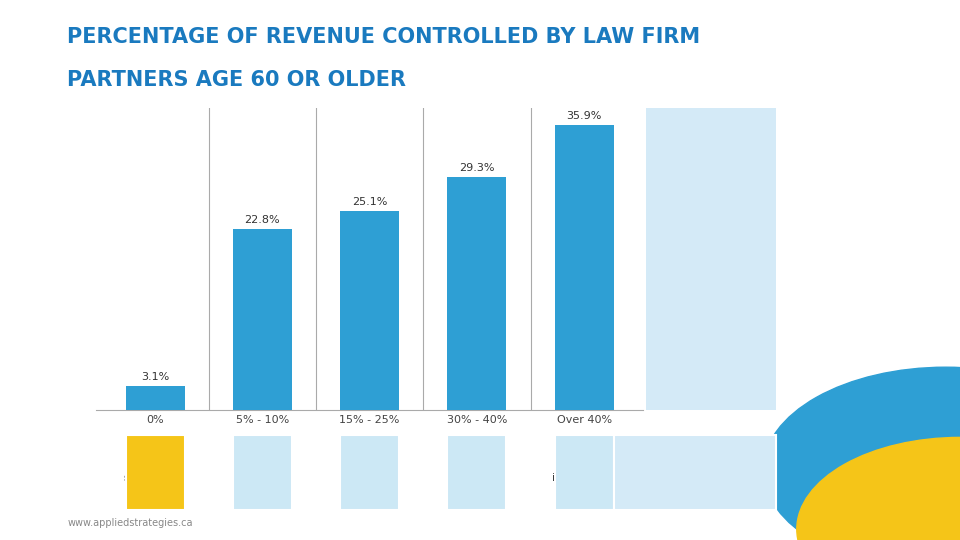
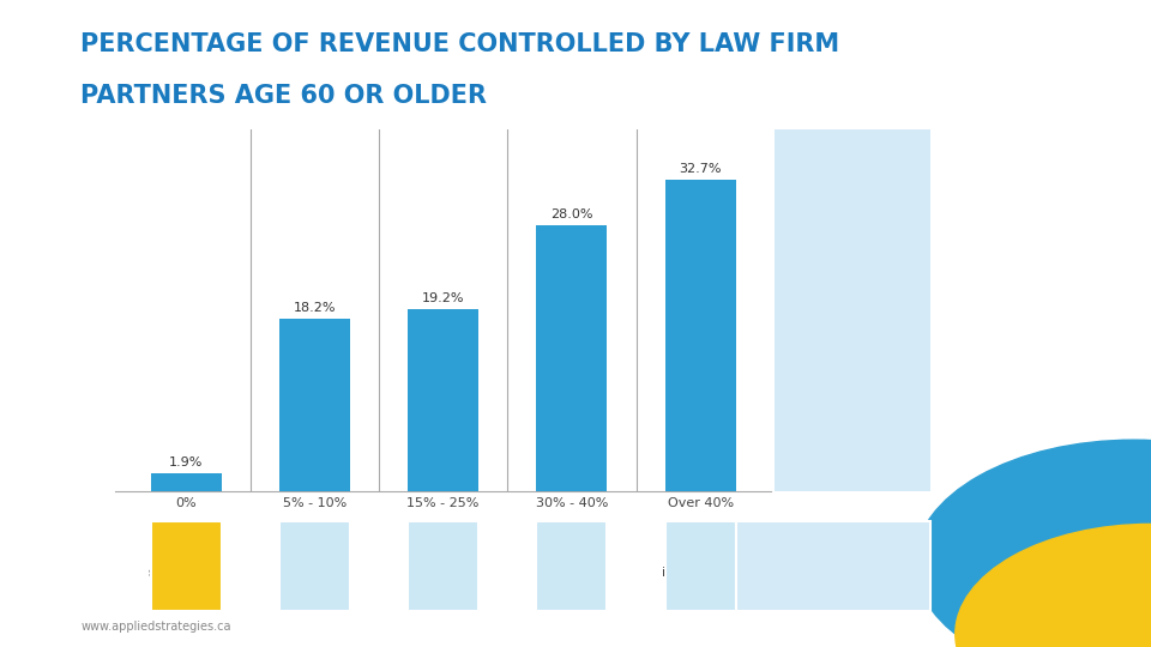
0%: 3.1% -> 1.9%
5% - 10%: 22.8% -> 18.2%
15% - 25%: 25.1% -> 19.2%
30% - 40%: 29.3% -> 28.0%
Over 40%: 35.9% -> 32.7%
